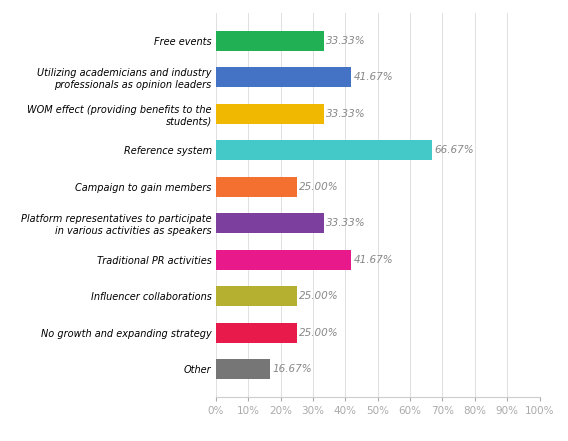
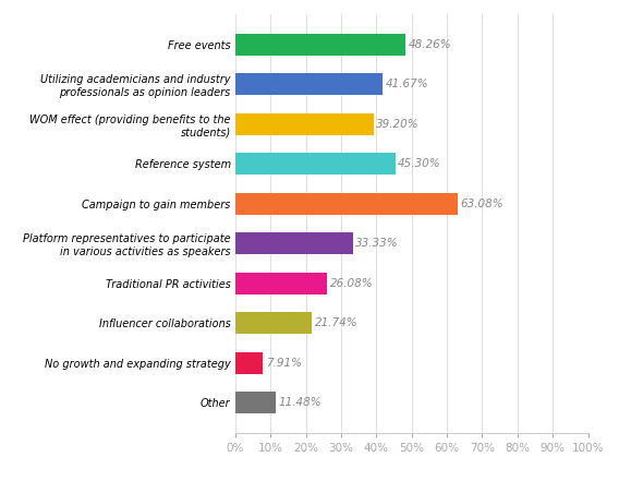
Free events: 33.33% -> 48.26%
WOM effect (providing benefits to the students): 33.33% -> 39.20%
Reference system: 66.67% -> 45.30%
Campaign to gain members: 25.00% -> 63.08%
Traditional PR activities: 41.67% -> 26.08%
Influencer collaborations: 25.00% -> 21.74%
No growth and expanding strategy: 25.00% -> 7.91%
Other: 16.67% -> 11.48%
